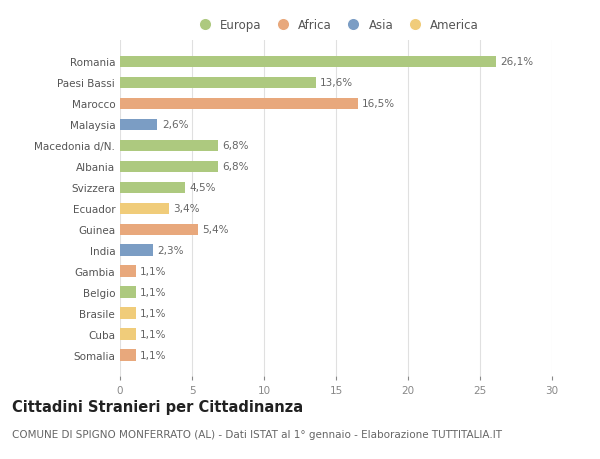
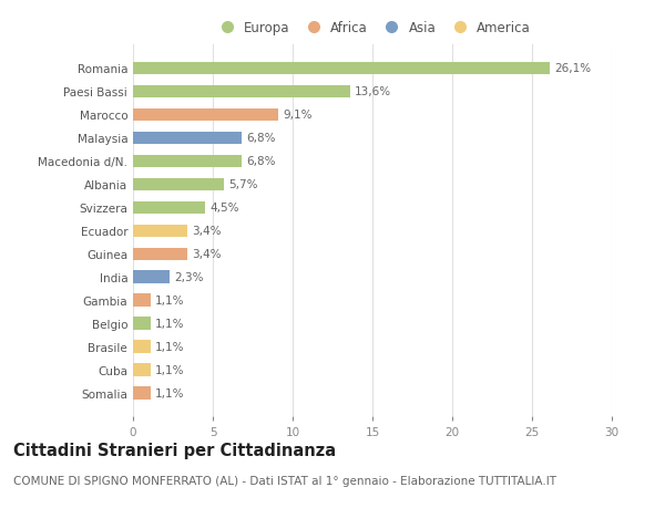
Marocco: 16,5% -> 9,1%
Malaysia: 2,6% -> 6,8%
Albania: 6,8% -> 5,7%
Guinea: 5,4% -> 3,4%
